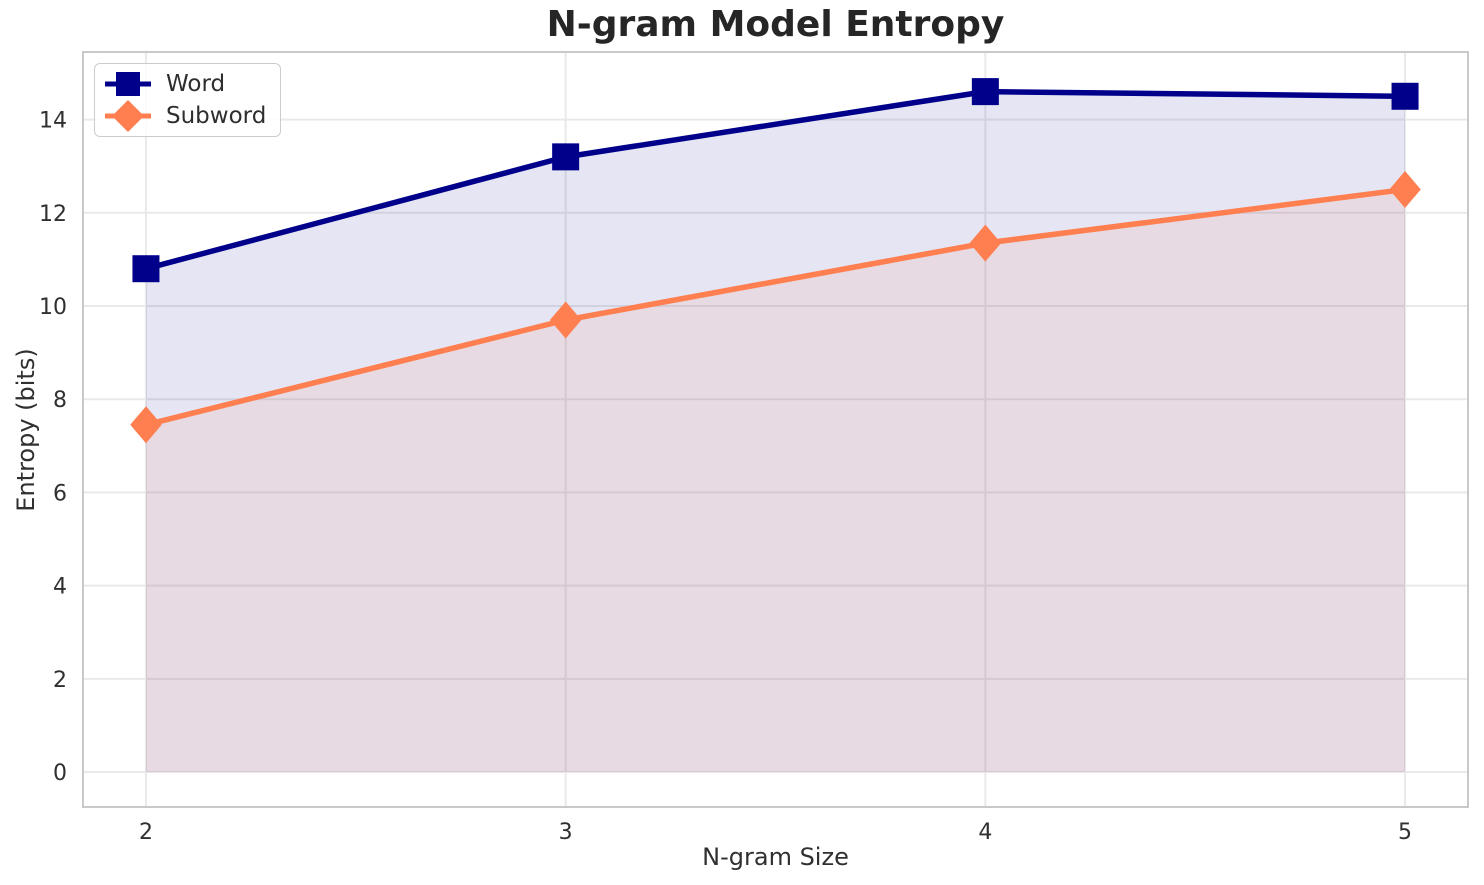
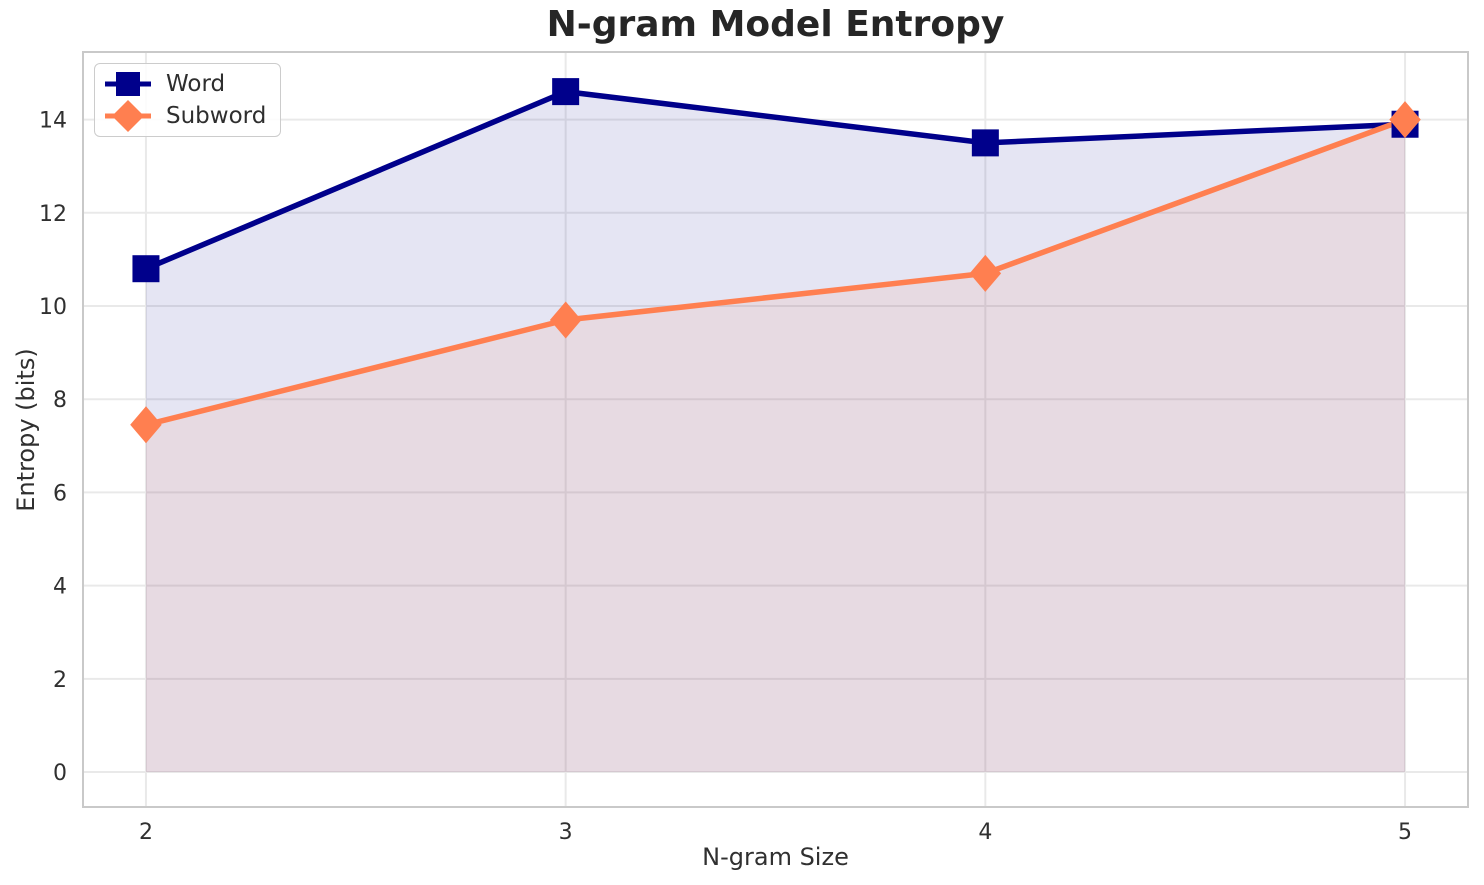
Word/3: 13.2 -> 14.6
Word/4: 14.6 -> 13.5
Subword/4: 11.3 -> 10.7
Word/5: 14.5 -> 13.9
Subword/5: 12.5 -> 14.0
